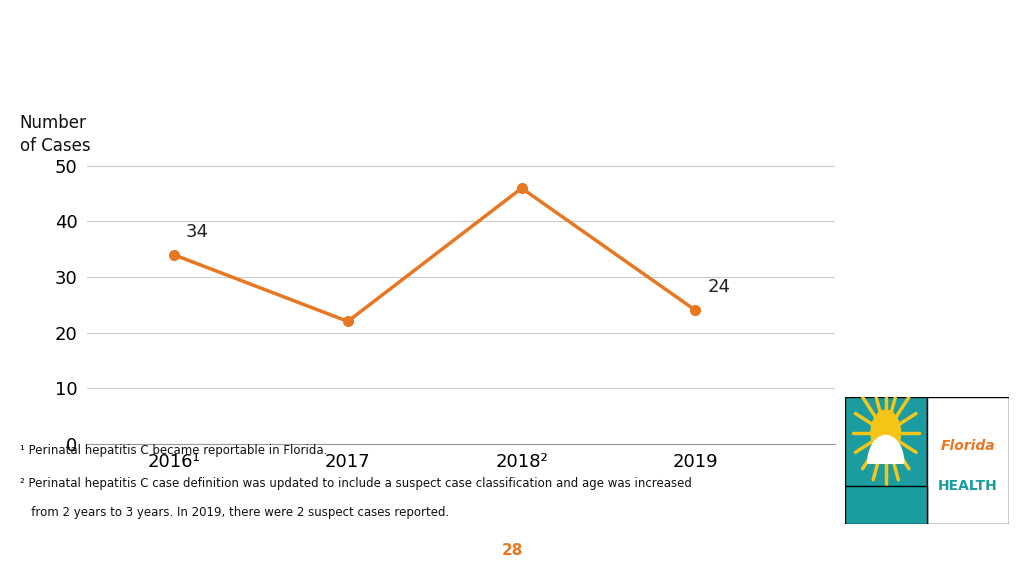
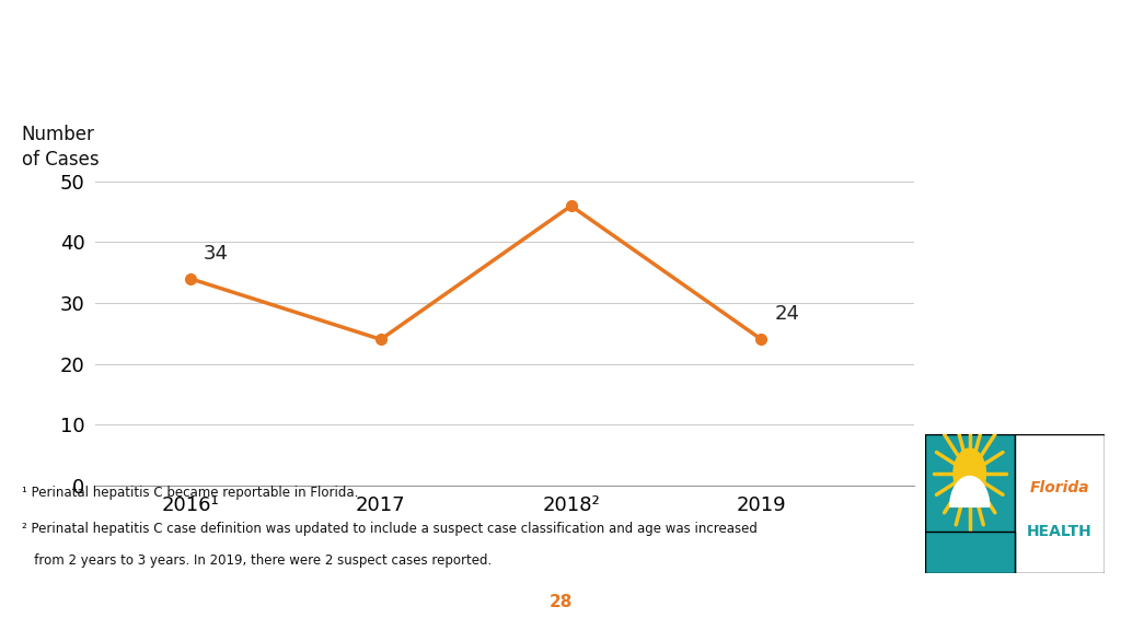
2017: 22 -> 24
